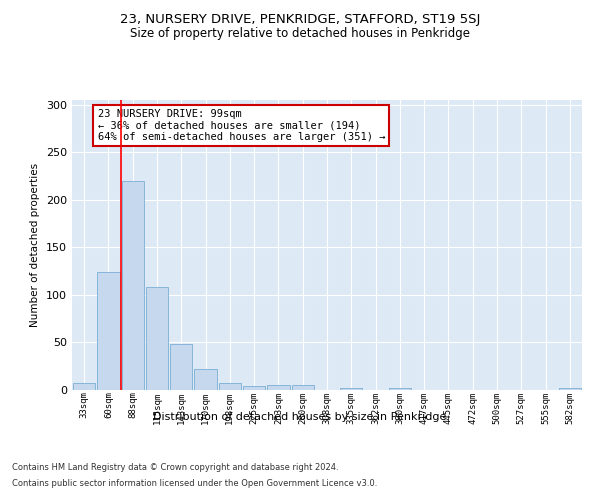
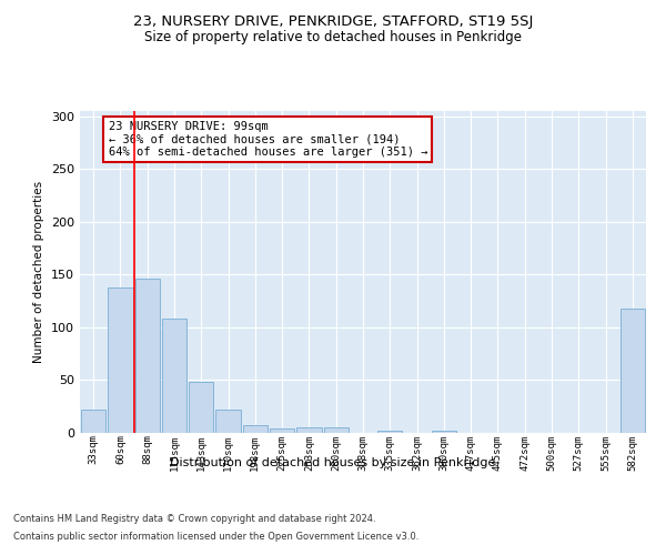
33sqm: 7 -> 22
60sqm: 124 -> 138
88sqm: 220 -> 146
582sqm: 2 -> 118
